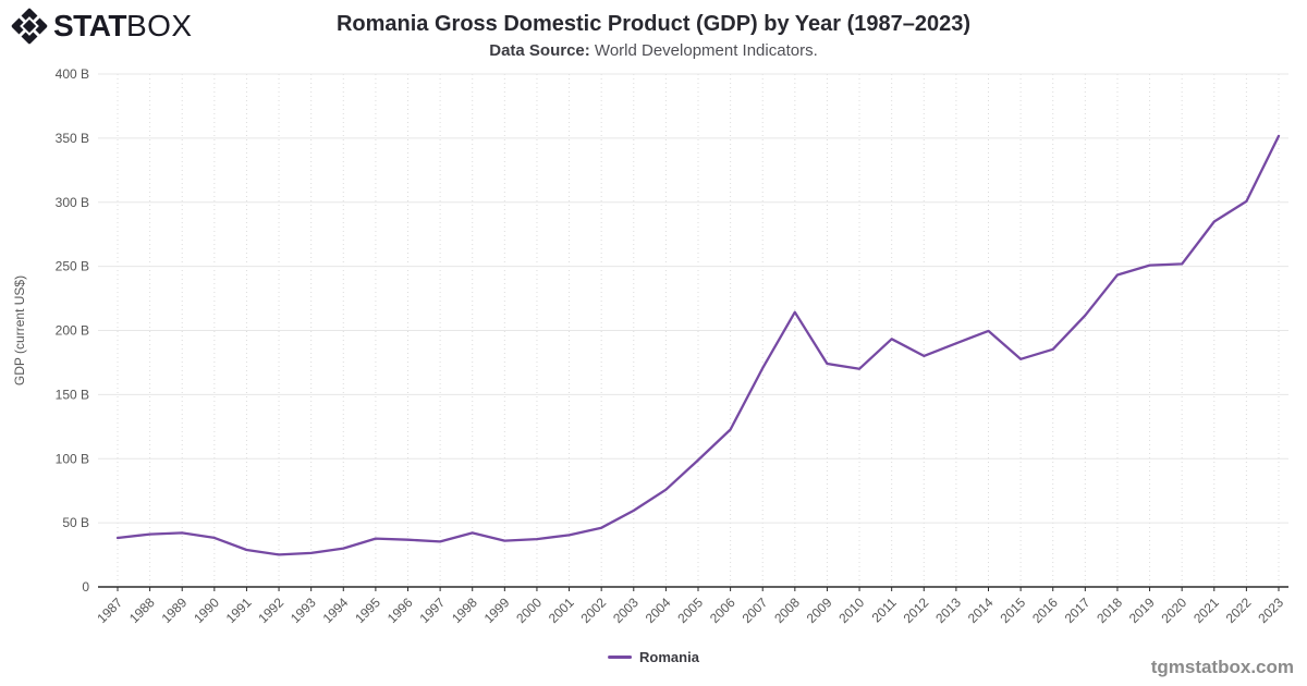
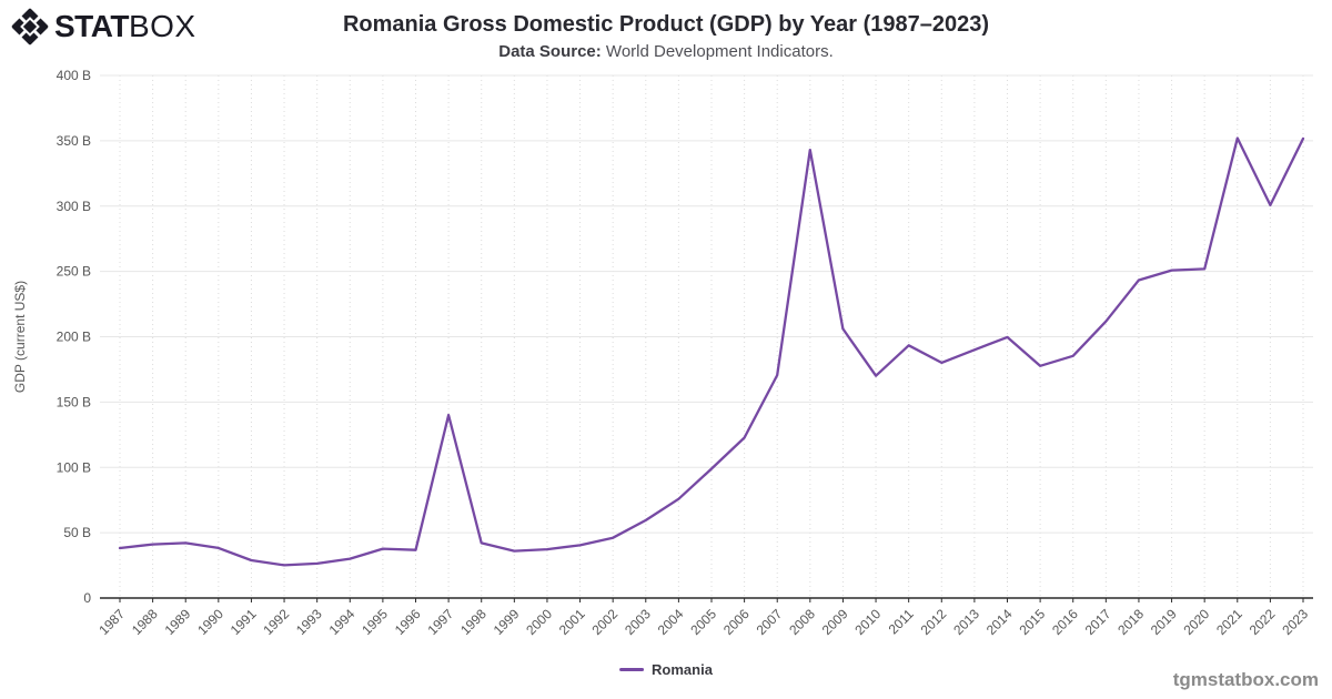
1997: 35B -> 140B
2008: 214B -> 343B
2009: 174B -> 206B
2021: 285B -> 352B
